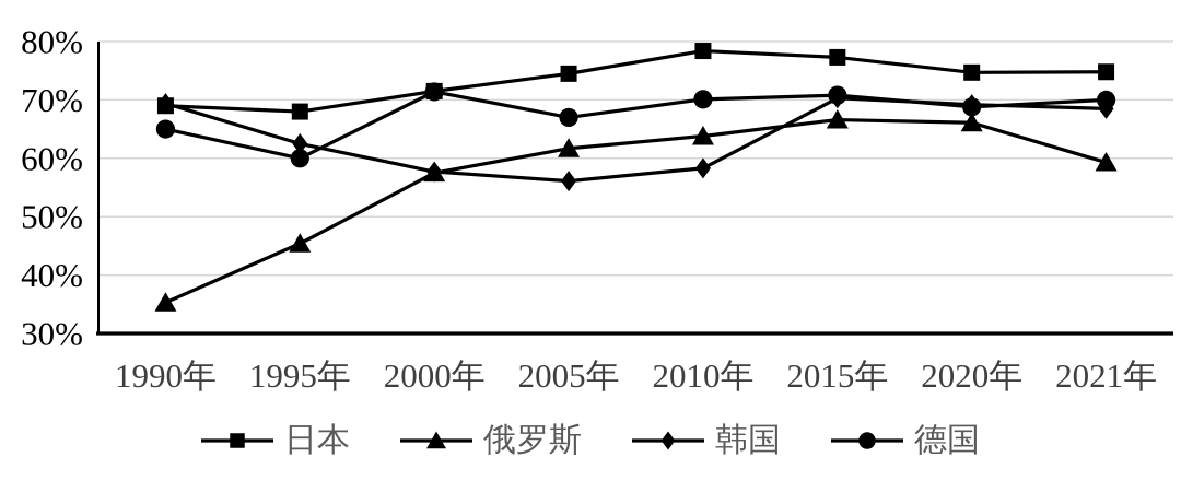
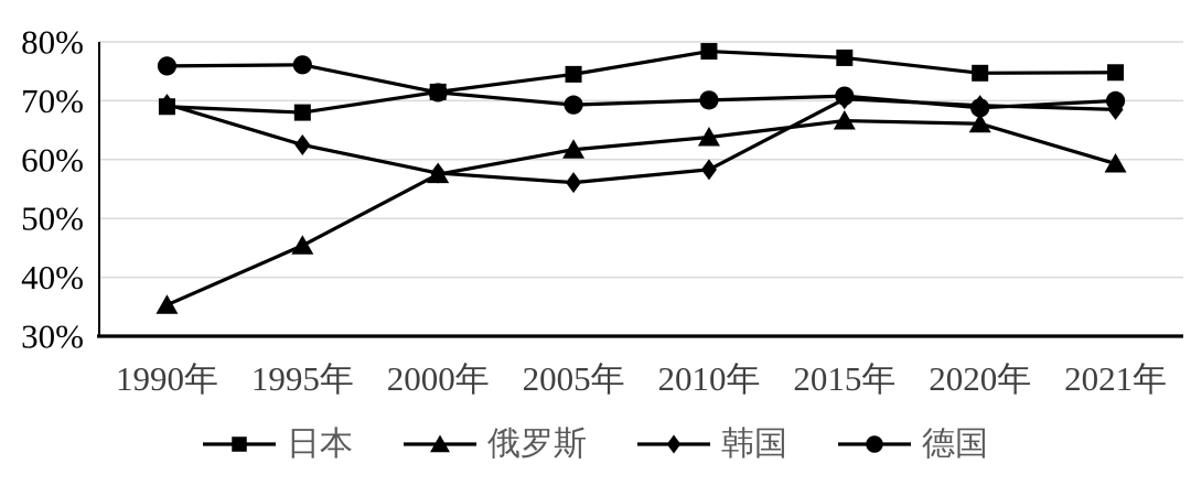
德国/1990年: 65% -> 76%
德国/1995年: 60% -> 76%
德国/2005年: 67% -> 69%
